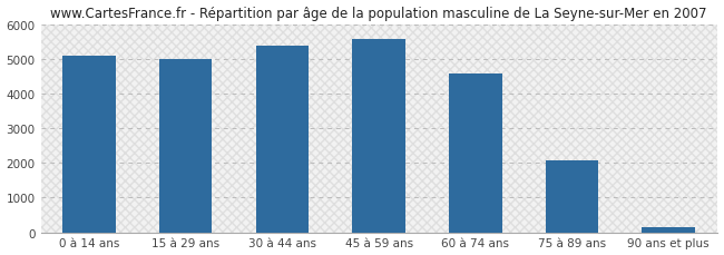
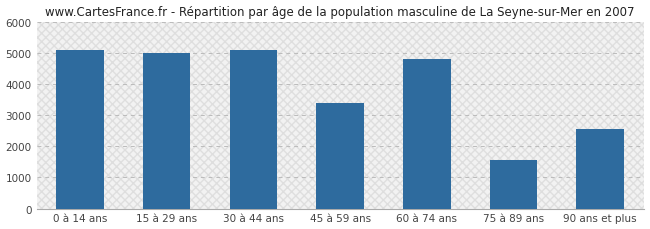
30 à 44 ans: 5380 -> 5100
45 à 59 ans: 5560 -> 3400
60 à 74 ans: 4570 -> 4800
75 à 89 ans: 2060 -> 1550
90 ans et plus: 160 -> 2550
